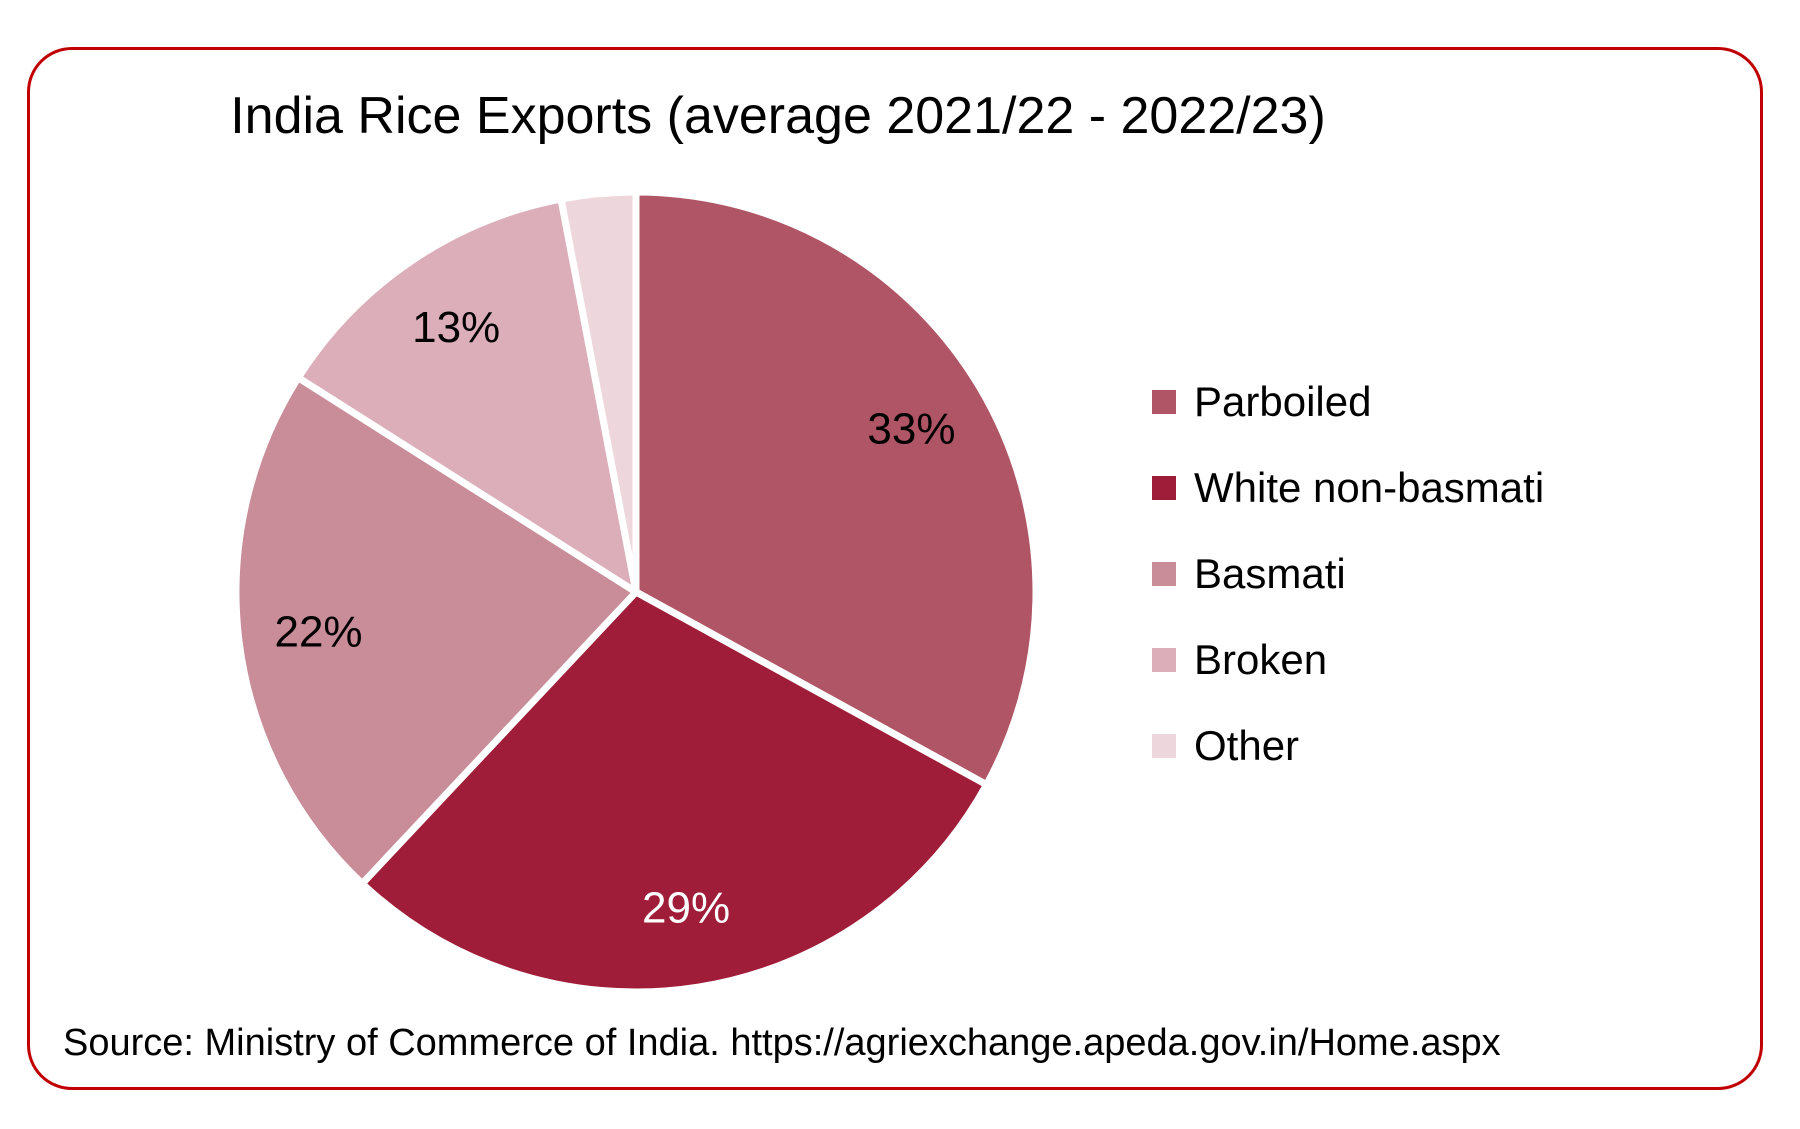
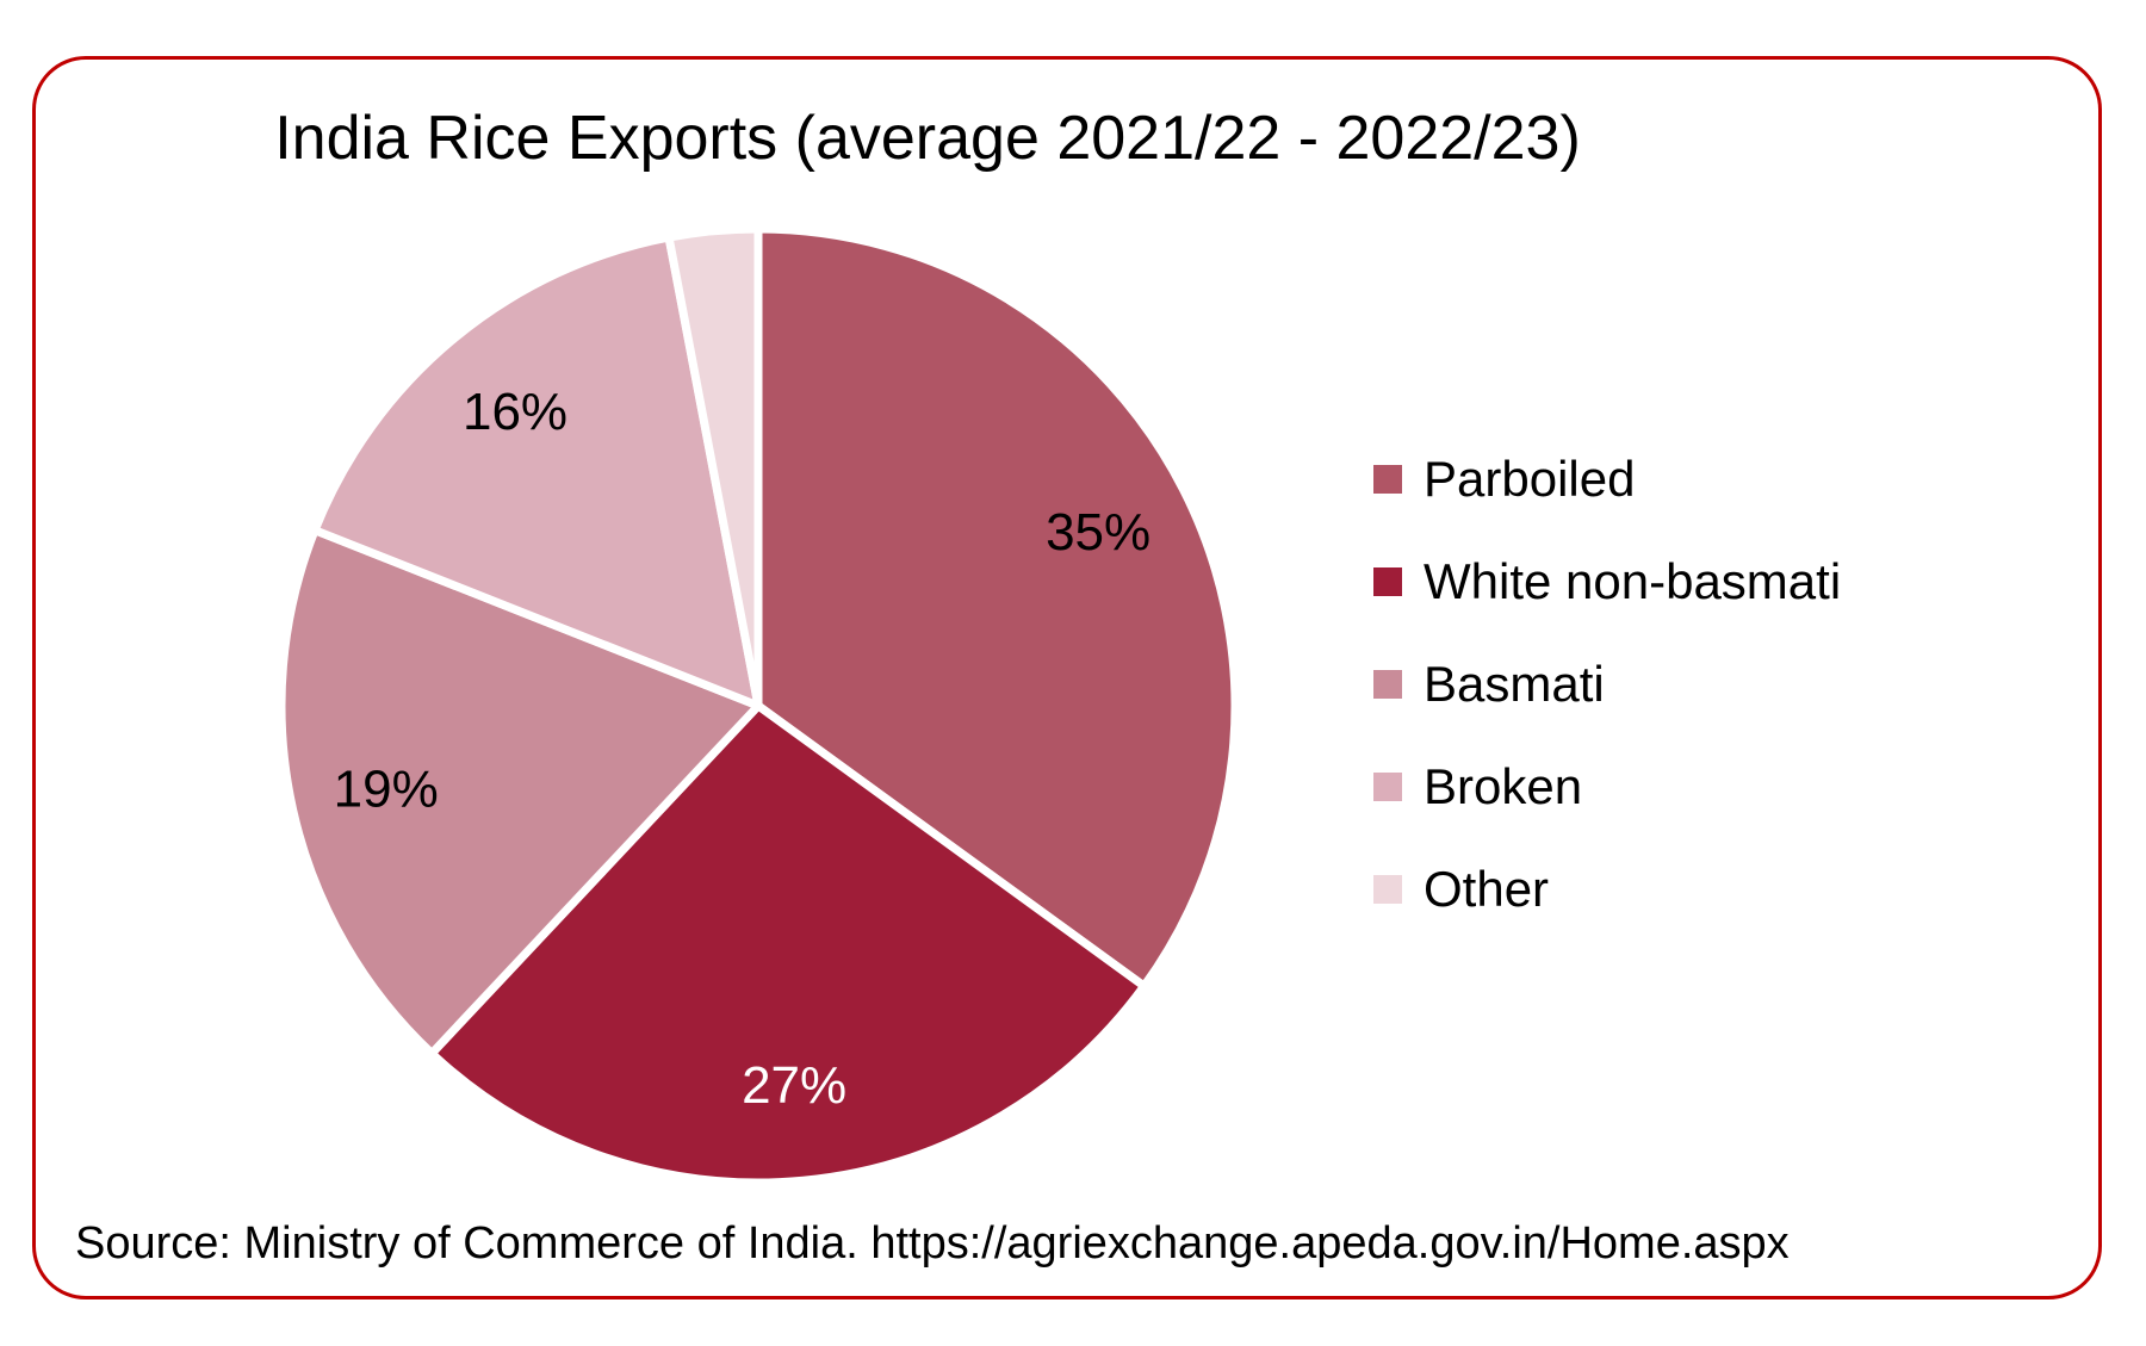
Parboiled: 33% -> 35%
White non-basmati: 29% -> 27%
Basmati: 22% -> 19%
Broken: 13% -> 16%
